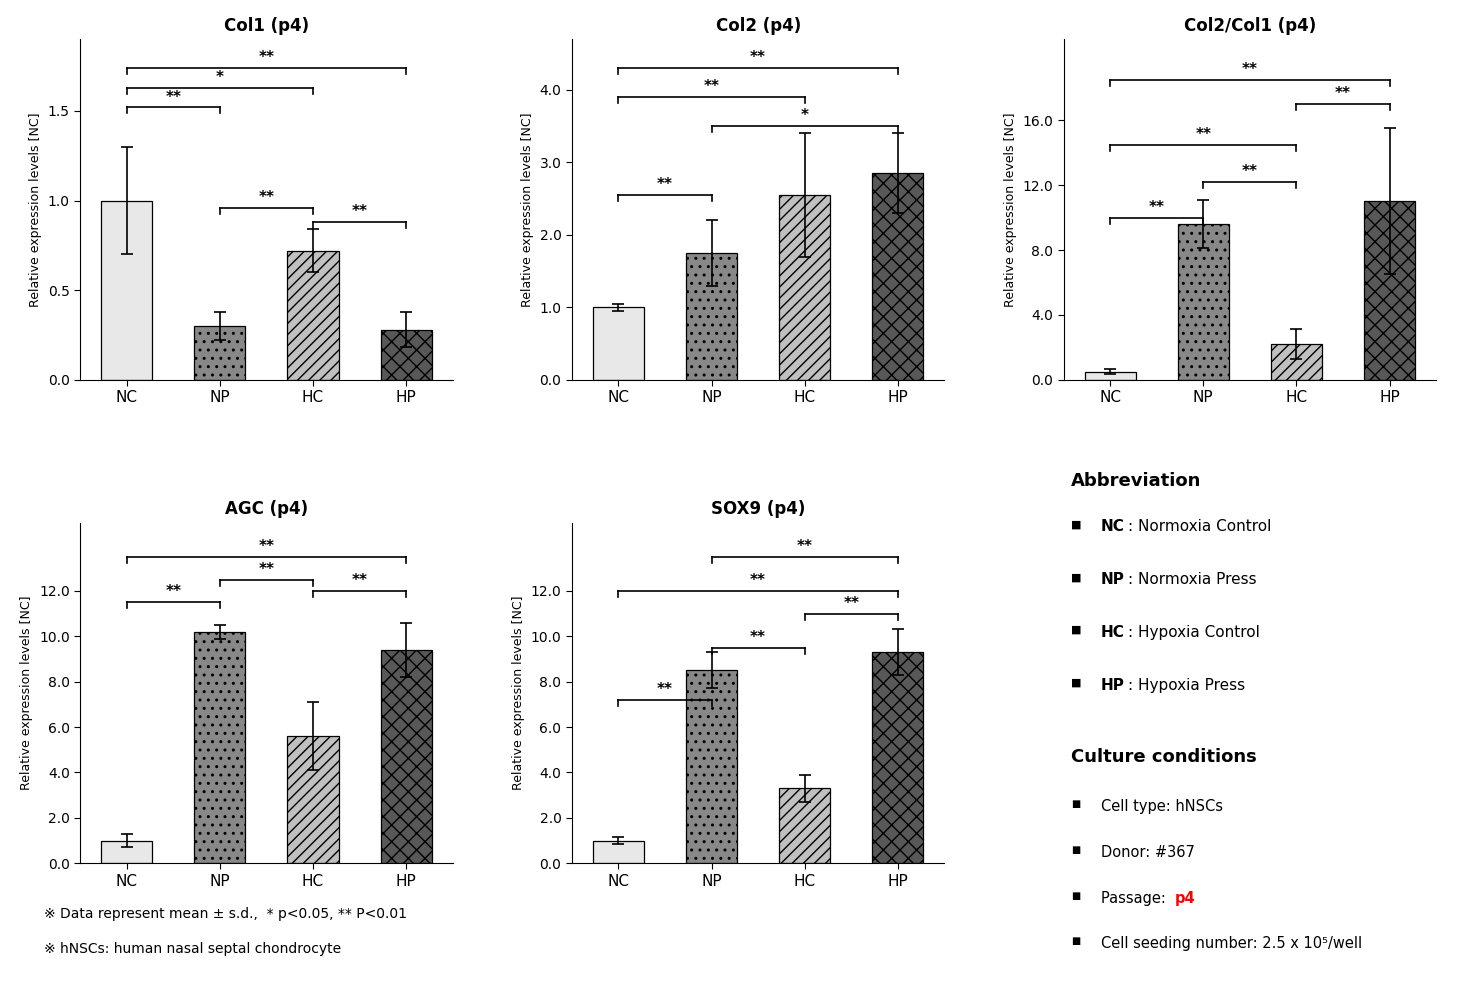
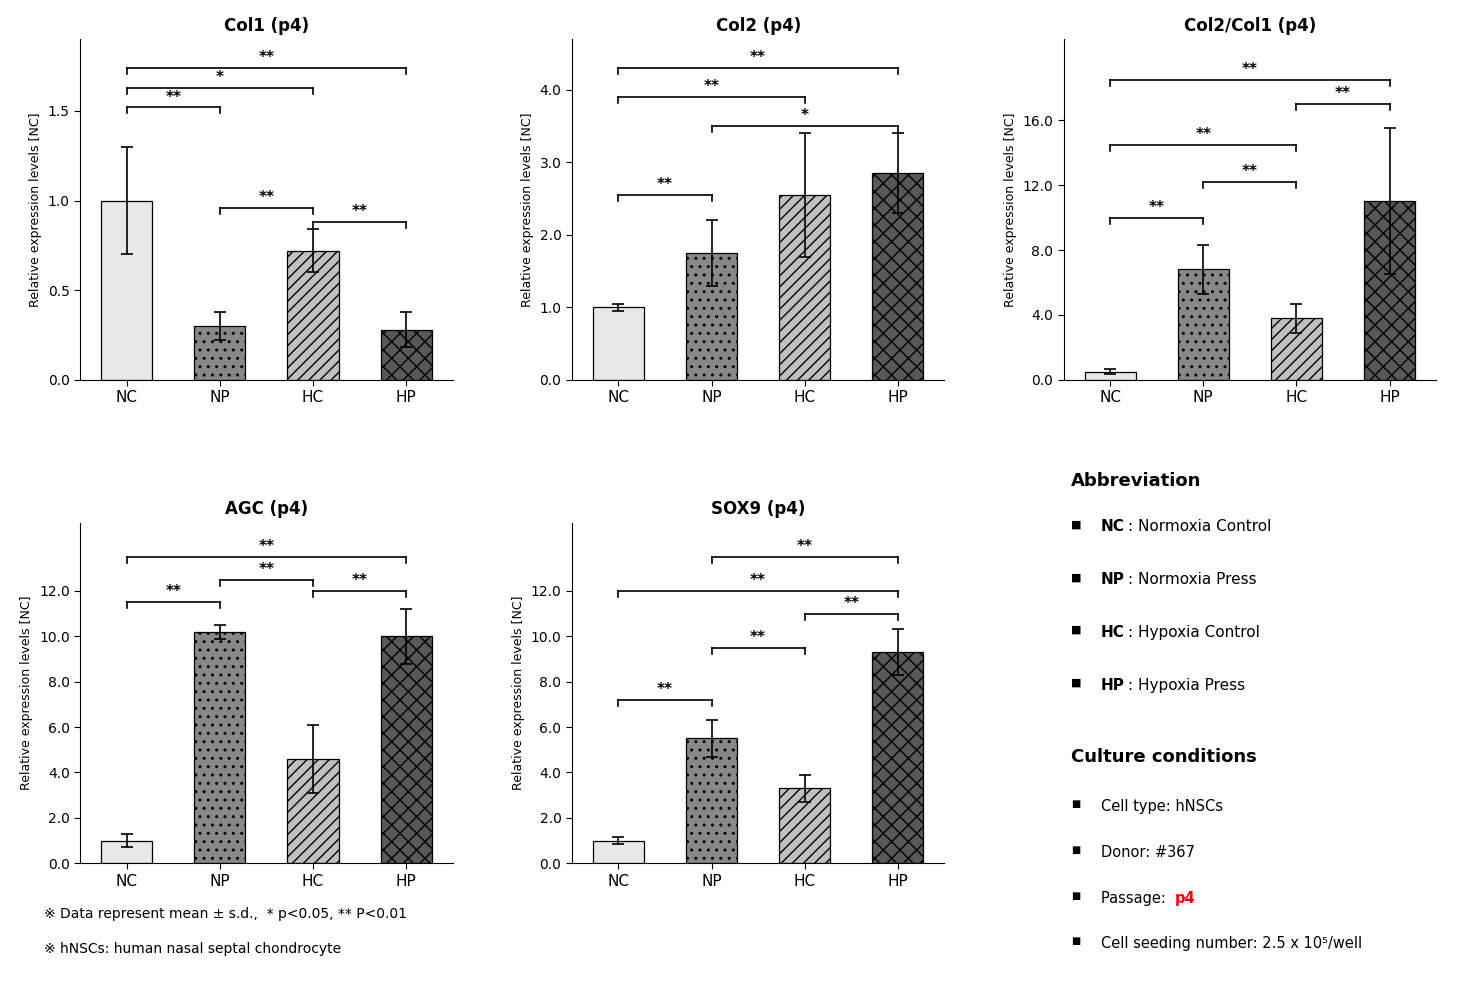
Col2/Col1 (p4)/NP: 9.6 -> 6.8
Col2/Col1 (p4)/HC: 2.2 -> 3.8
AGC (p4)/HC: 5.6 -> 4.6
AGC (p4)/HP: 9.4 -> 10.0
SOX9 (p4)/NP: 8.5 -> 5.5
